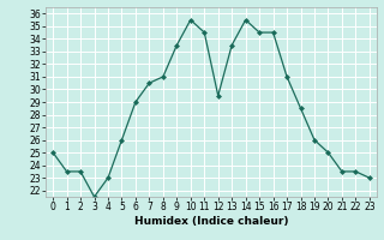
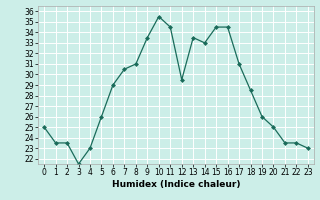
14: 35.5 -> 33.0
